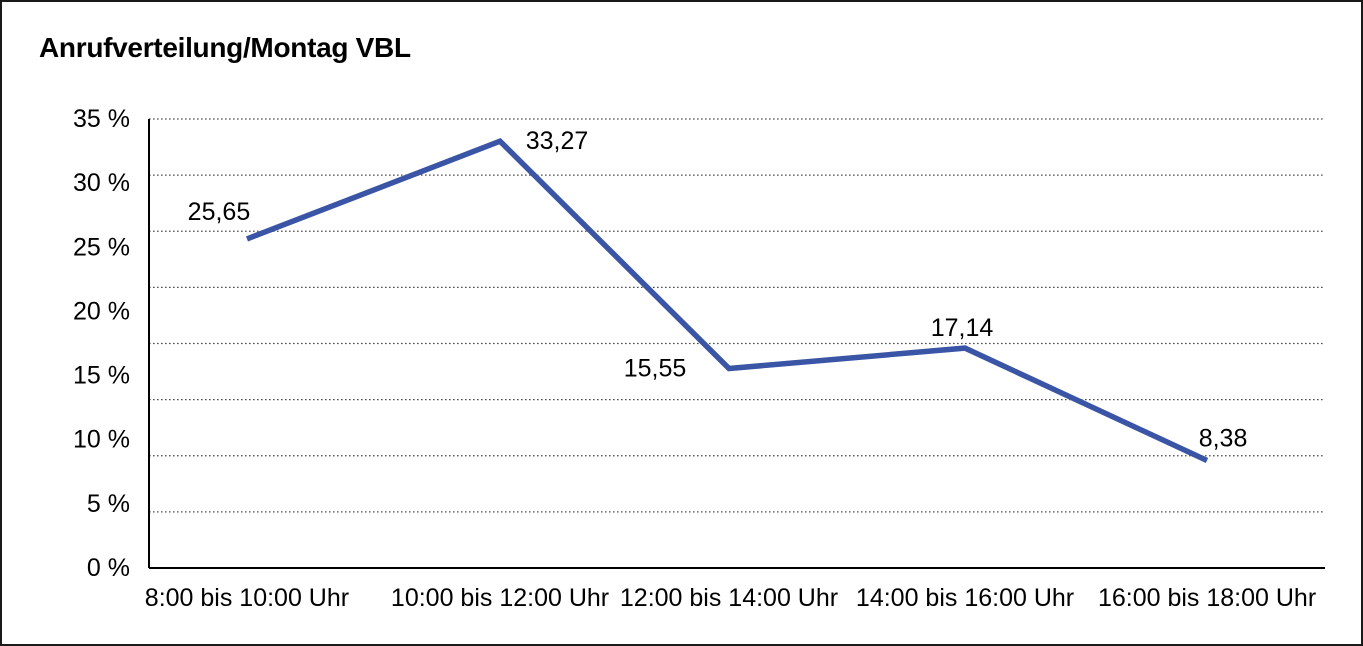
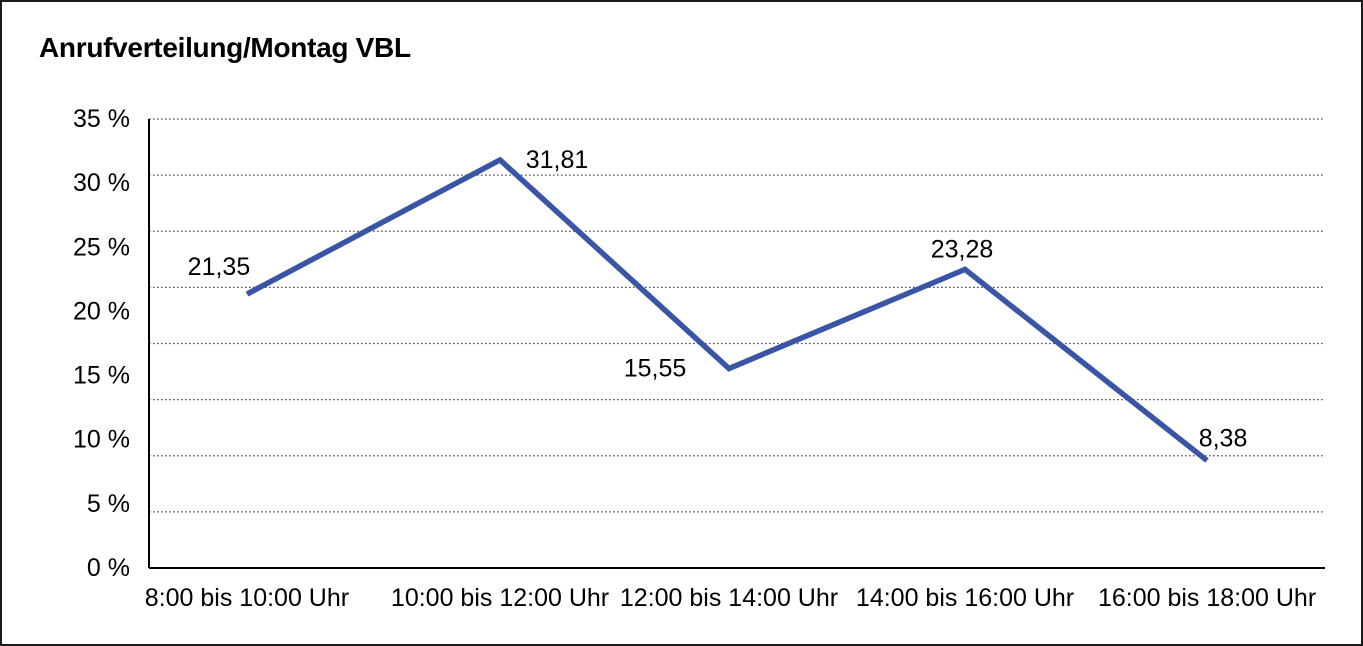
8:00 bis 10:00 Uhr: 25,65 -> 21,35
10:00 bis 12:00 Uhr: 33,27 -> 31,81
14:00 bis 16:00 Uhr: 17,14 -> 23,28
